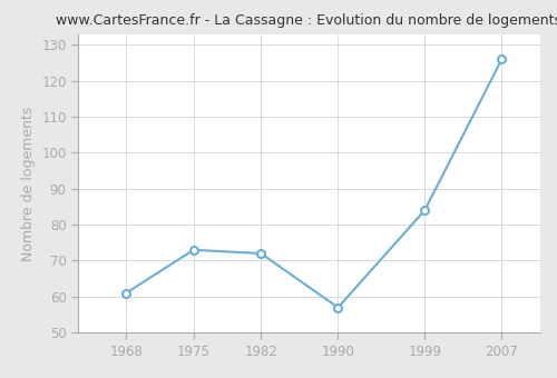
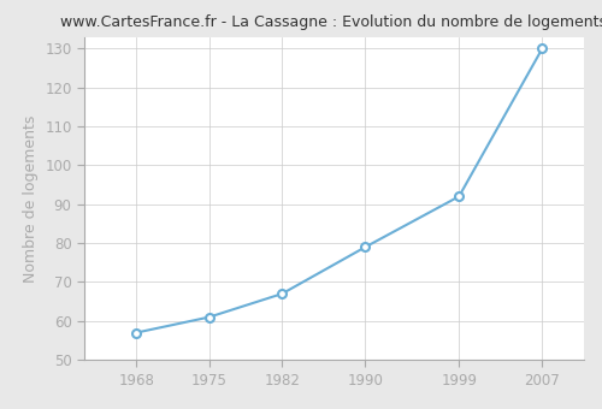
1968: 61 -> 57
1975: 73 -> 61
1982: 72 -> 67
1990: 57 -> 79
1999: 84 -> 92
2007: 126 -> 130
